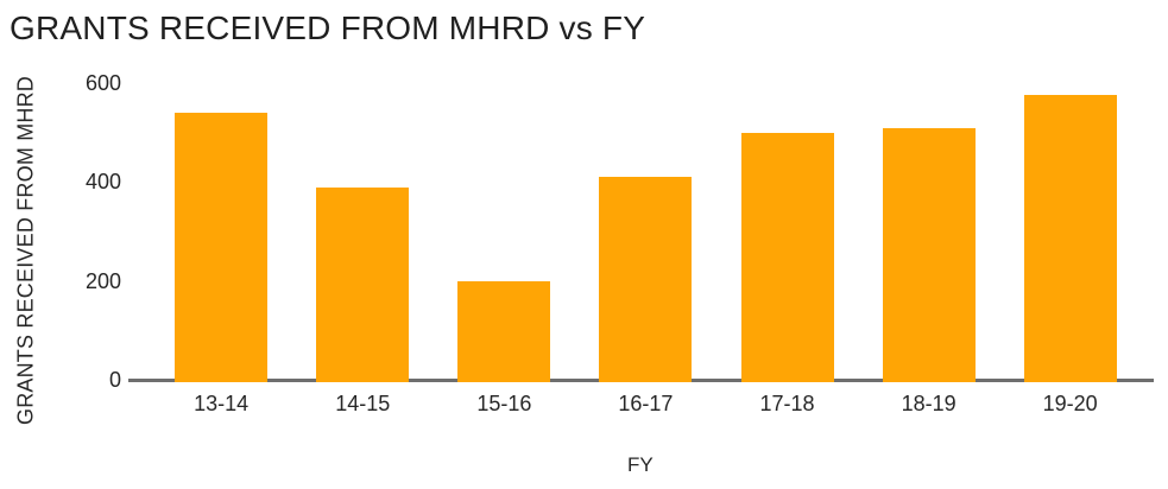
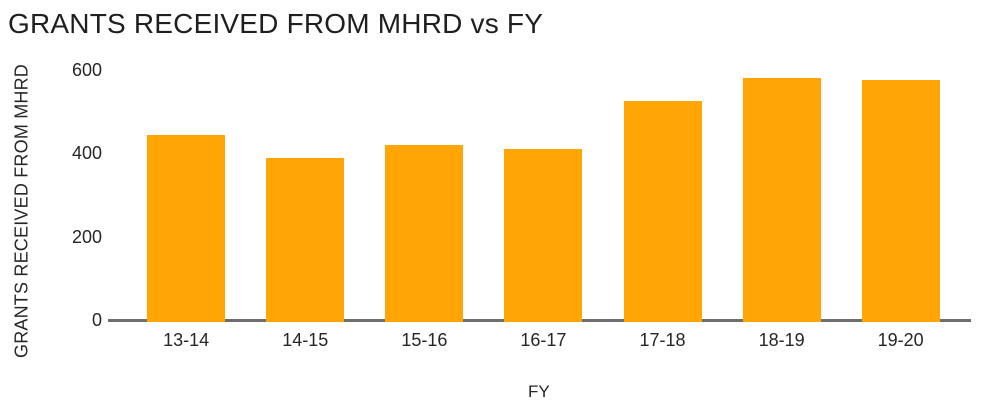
13-14: 540 -> 440
15-16: 200 -> 420
17-18: 500 -> 520
18-19: 510 -> 580
